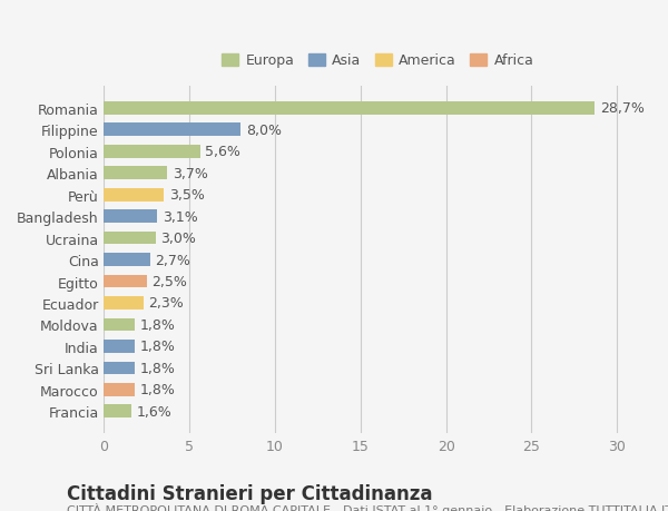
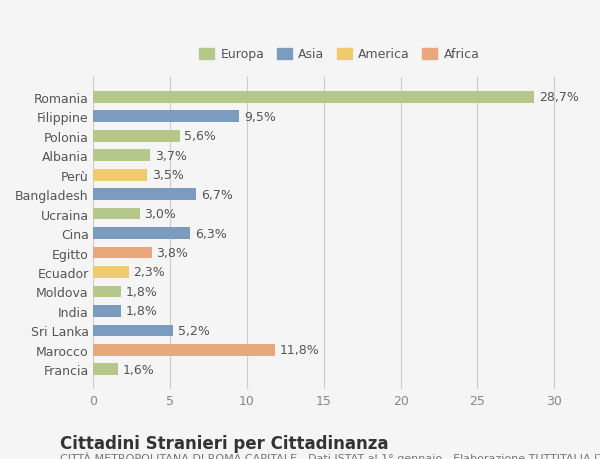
Filippine: 8,0% -> 9,5%
Bangladesh: 3,1% -> 6,7%
Cina: 2,7% -> 6,3%
Egitto: 2,5% -> 3,8%
Sri Lanka: 1,8% -> 5,2%
Marocco: 1,8% -> 11,8%
